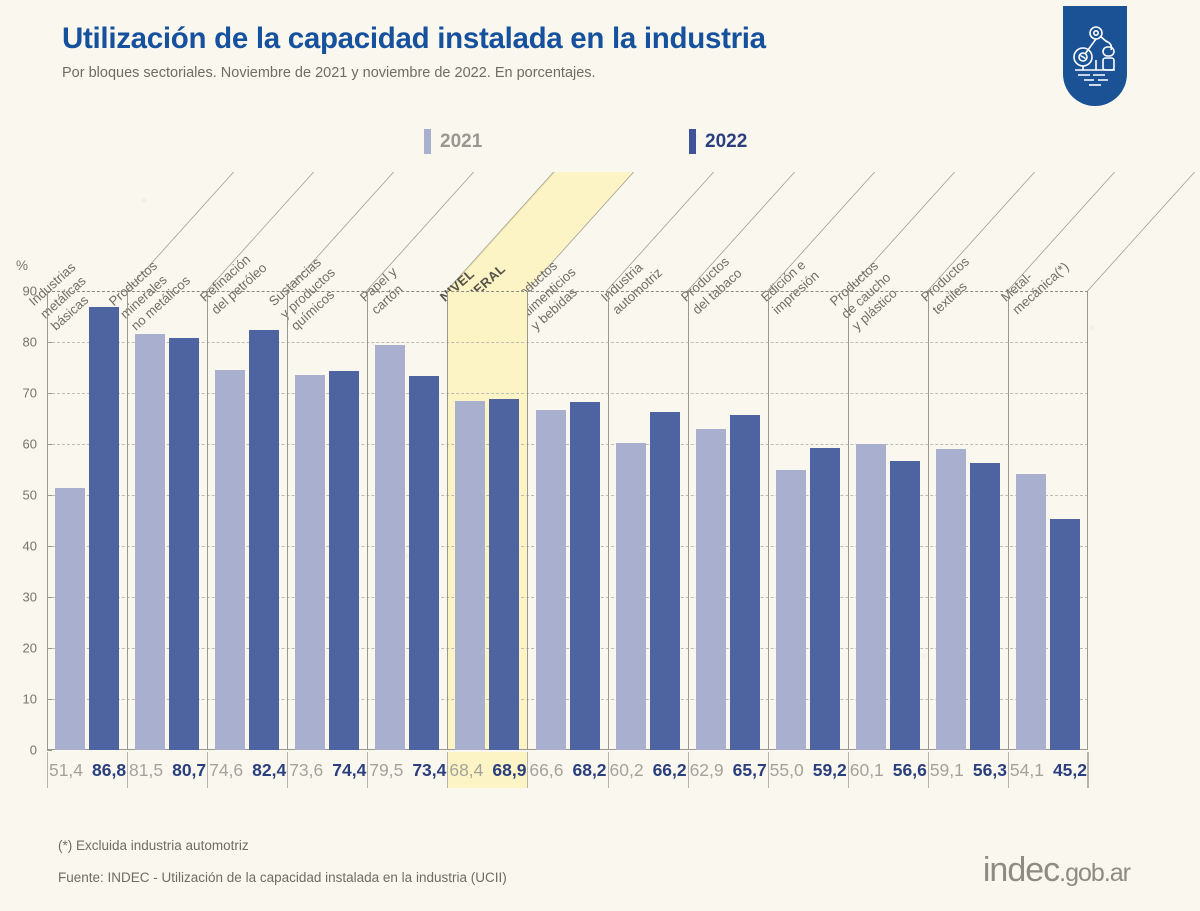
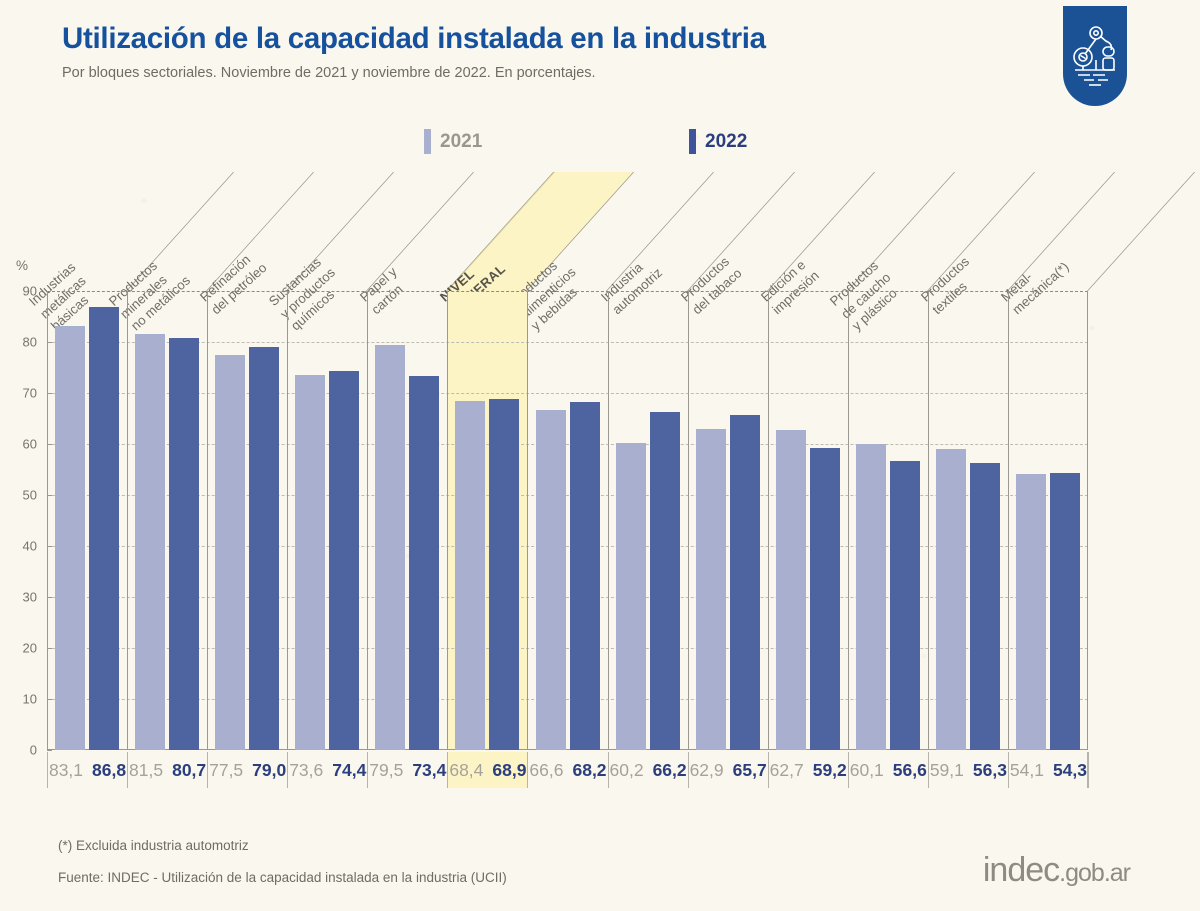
2021/Industrias metálicas básicas: 51,4 -> 83,1
2021/Refinación del petróleo: 74,6 -> 77,5
2022/Refinación del petróleo: 82,4 -> 79,0
2021/Edición e impresión: 55,0 -> 62,7
2022/Metal-mecánica(*): 45,2 -> 54,3
